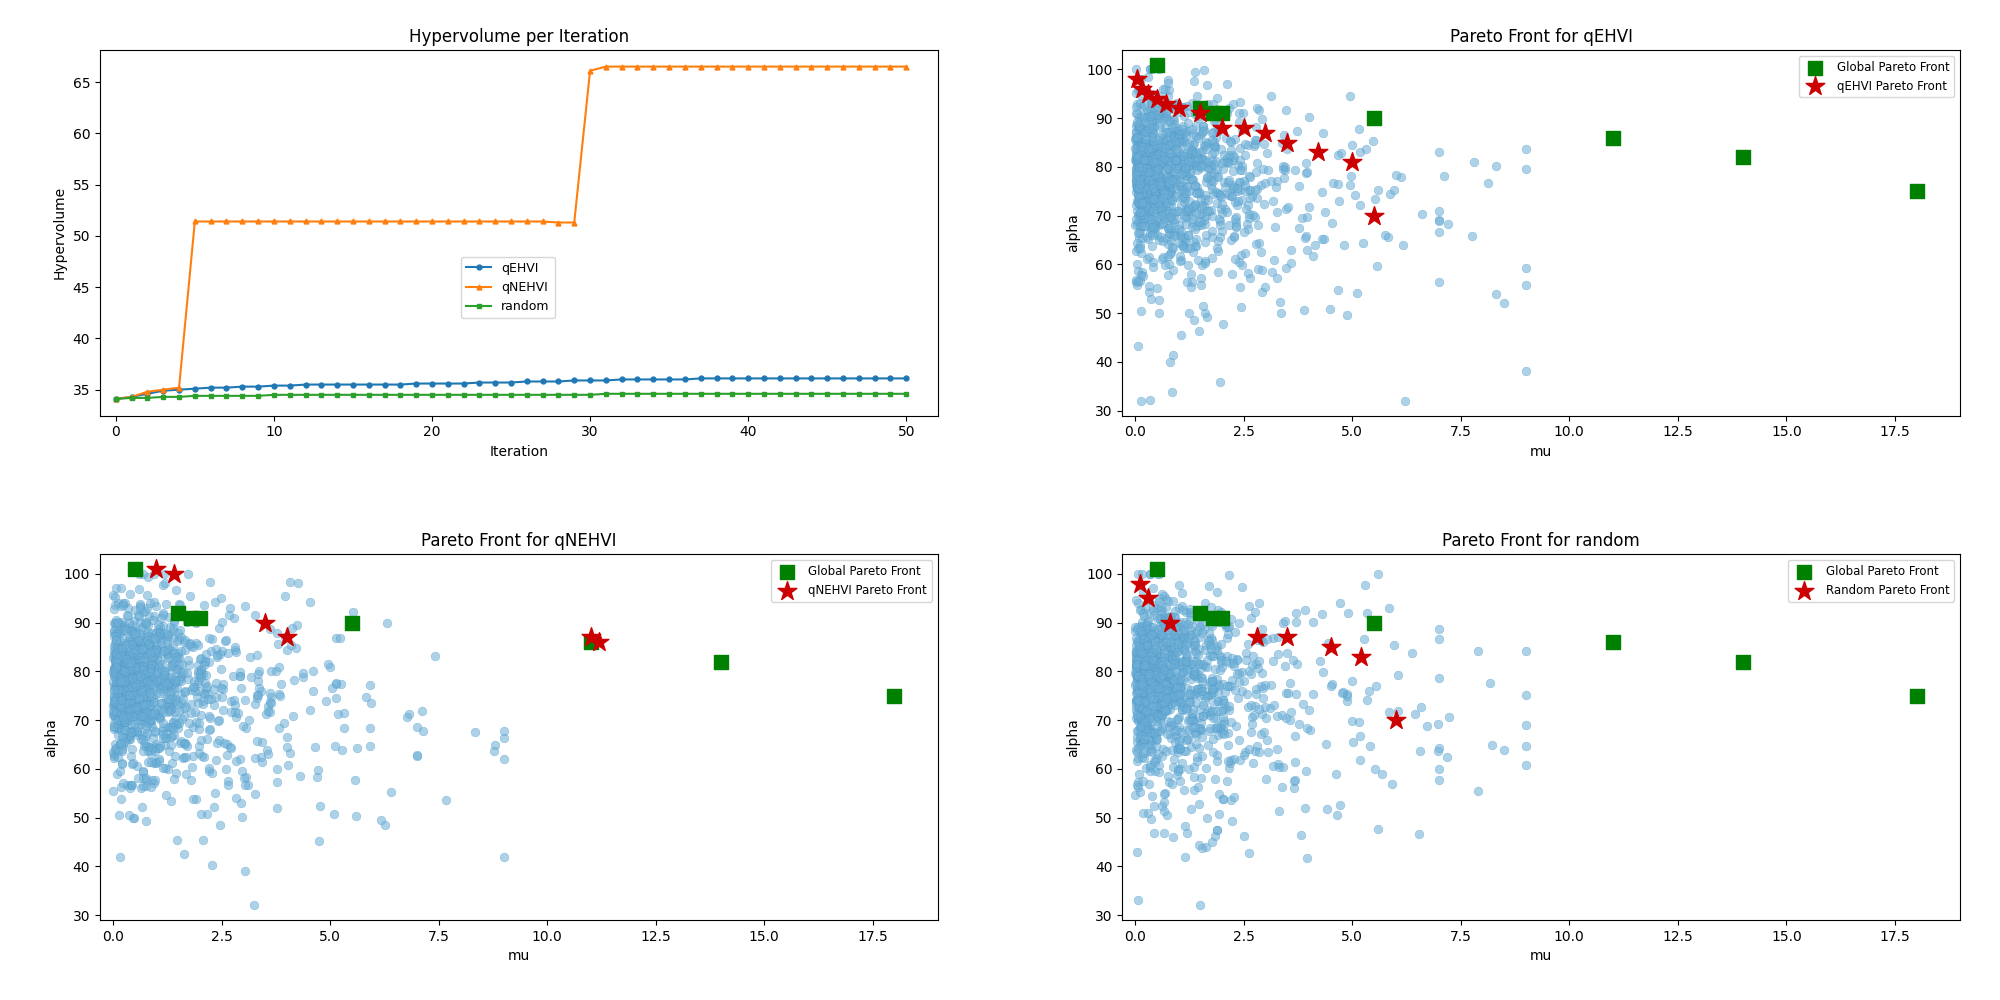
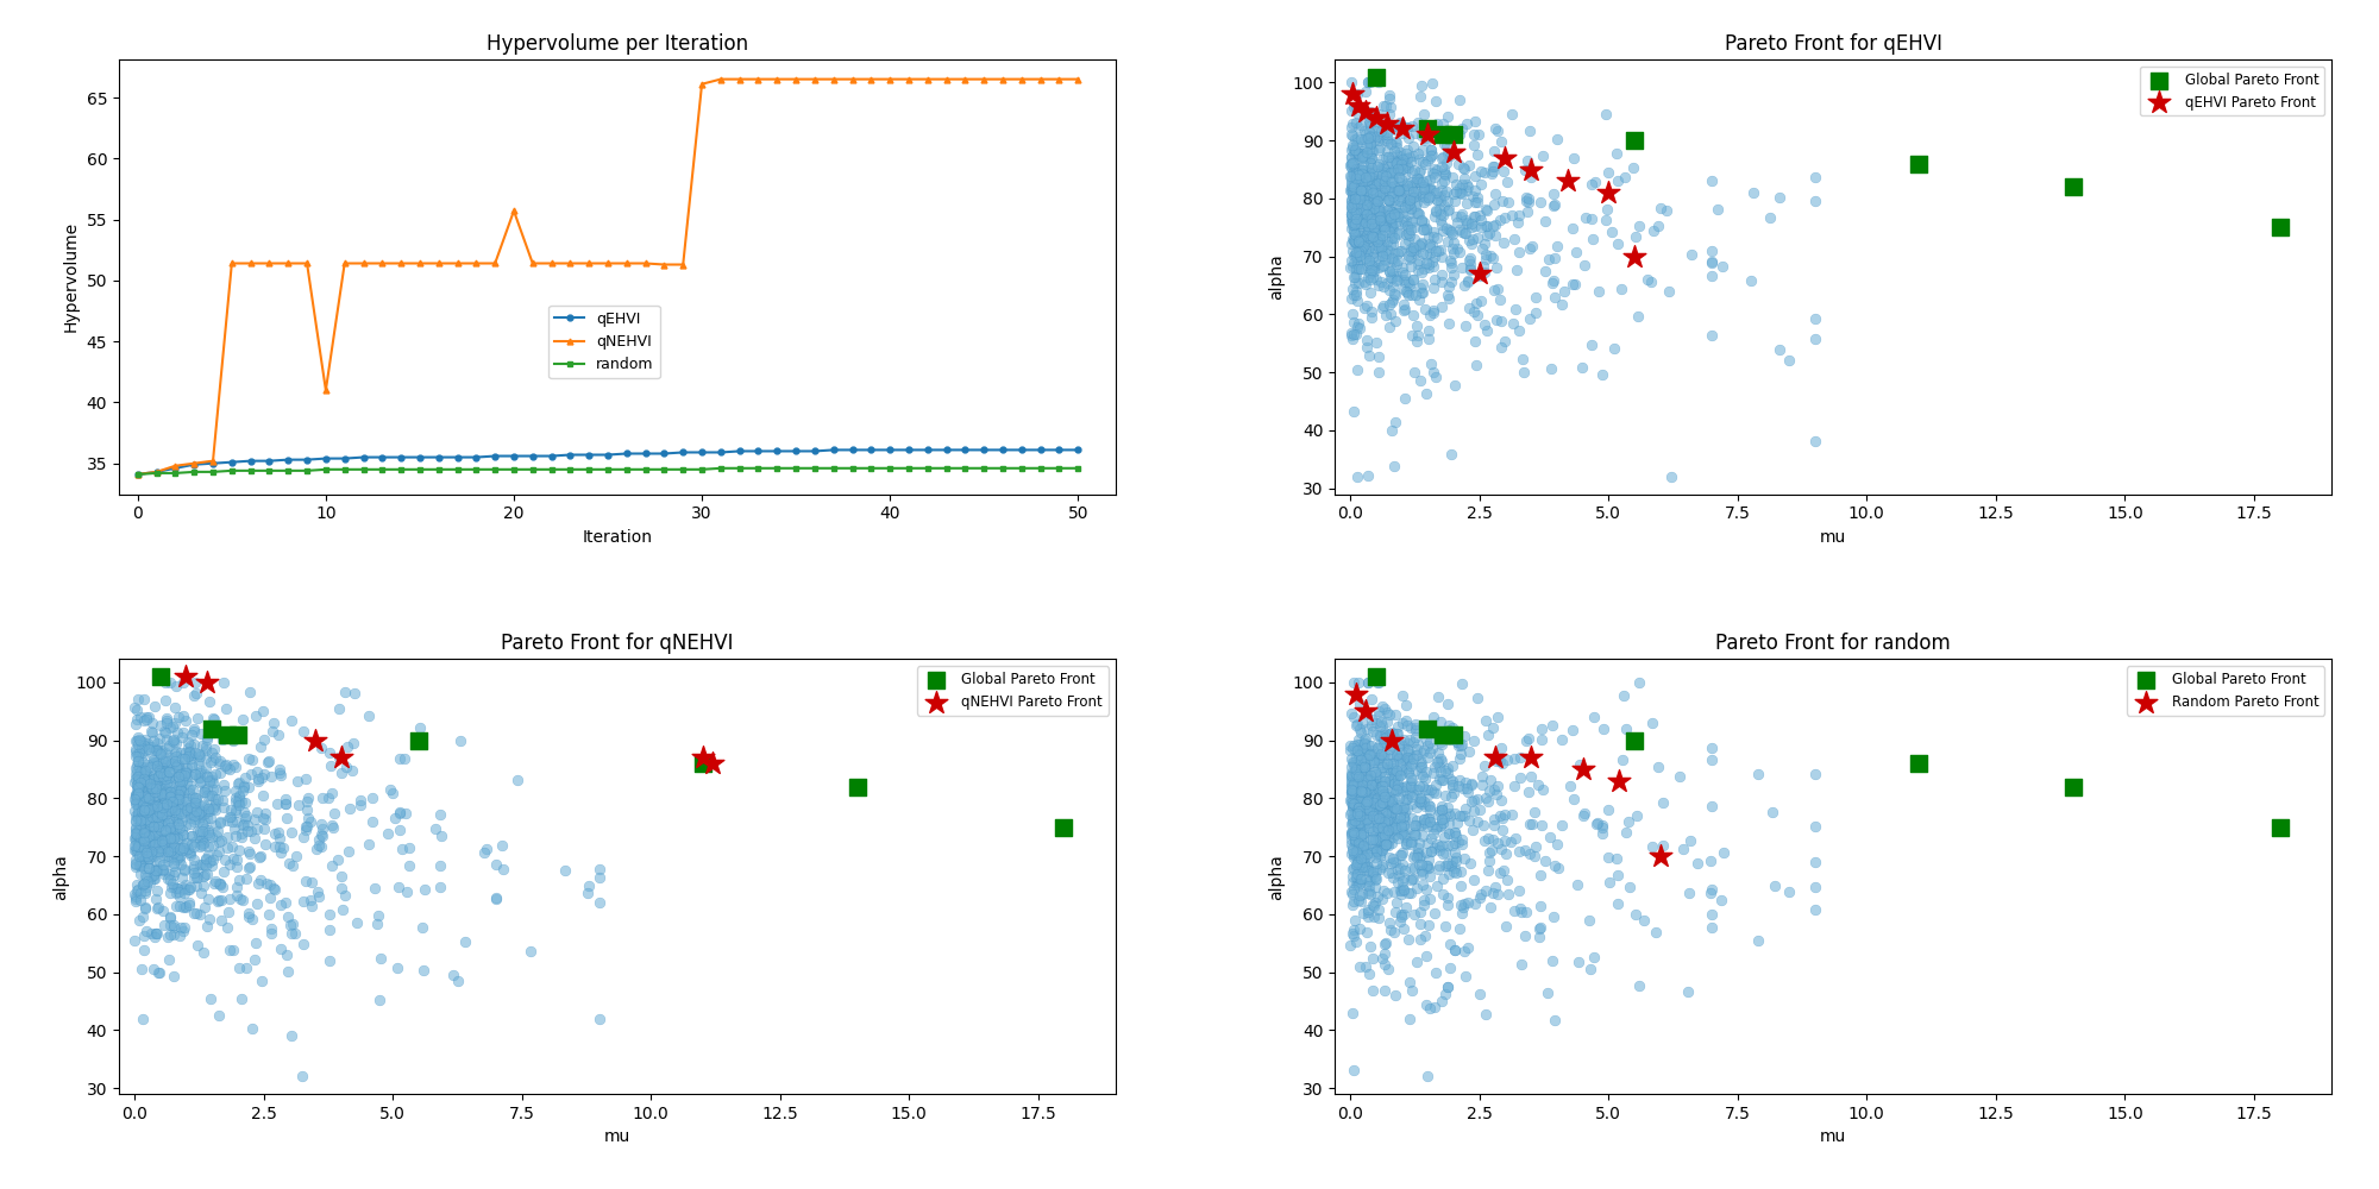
Hypervolume per Iteration/qNEHVI/10: 51.4 -> 41.0
Hypervolume per Iteration/qNEHVI/20: 51.4 -> 55.7
Pareto Front for qEHVI/qEHVI Pareto Front/2.5: 88 -> 67
